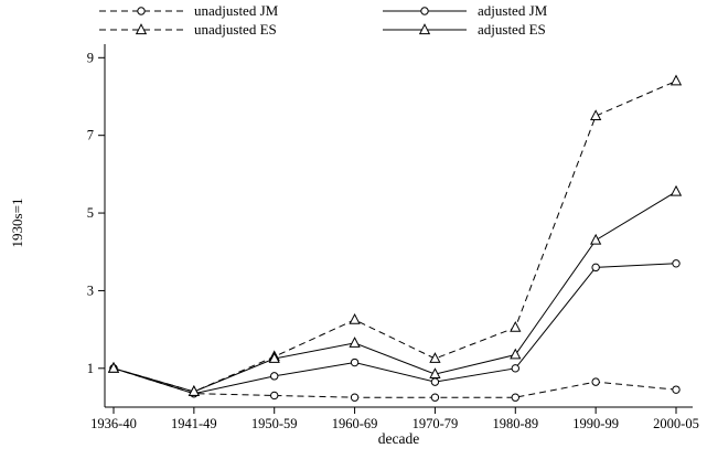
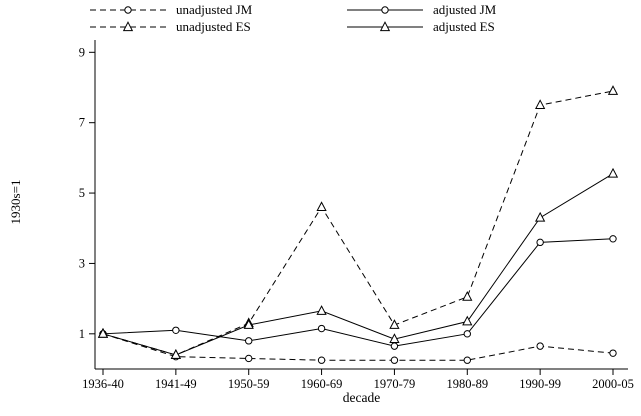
adjusted JM/1941-49: 0.3 -> 1.1
unadjusted ES/1960-69: 2.2 -> 4.6
unadjusted ES/2000-05: 8.4 -> 7.9
